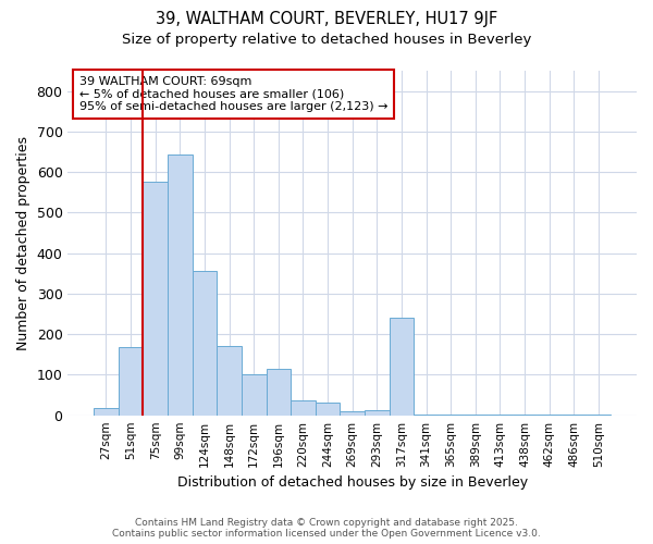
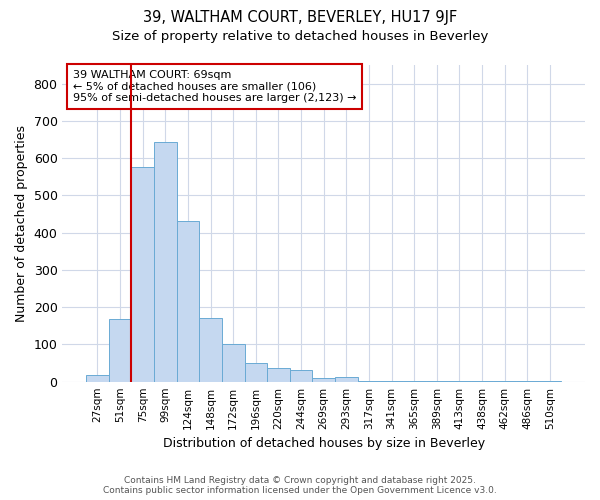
124sqm: 355 -> 430
196sqm: 115 -> 50
317sqm: 240 -> 3
